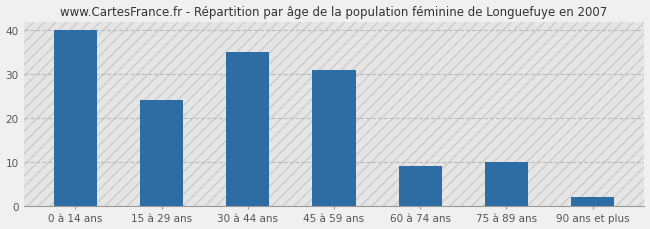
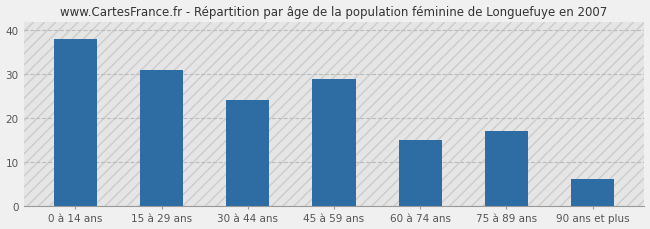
0 à 14 ans: 40 -> 38
15 à 29 ans: 24 -> 31
30 à 44 ans: 35 -> 24
45 à 59 ans: 31 -> 29
60 à 74 ans: 9 -> 15
75 à 89 ans: 10 -> 17
90 ans et plus: 2 -> 6
